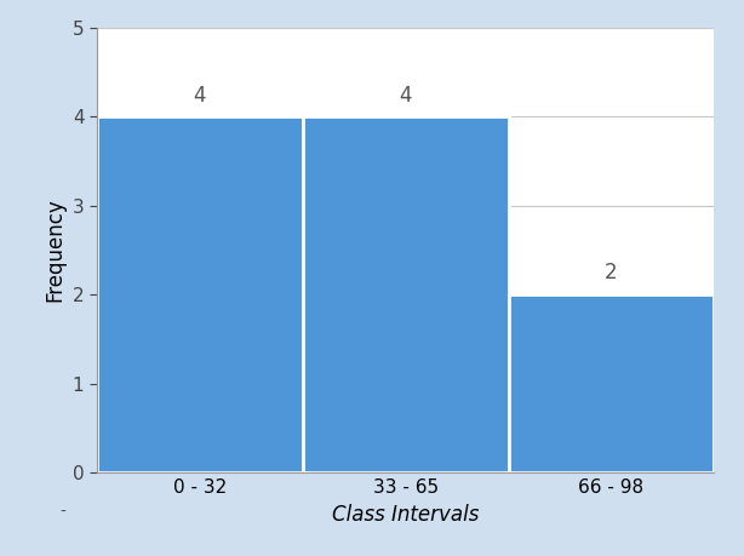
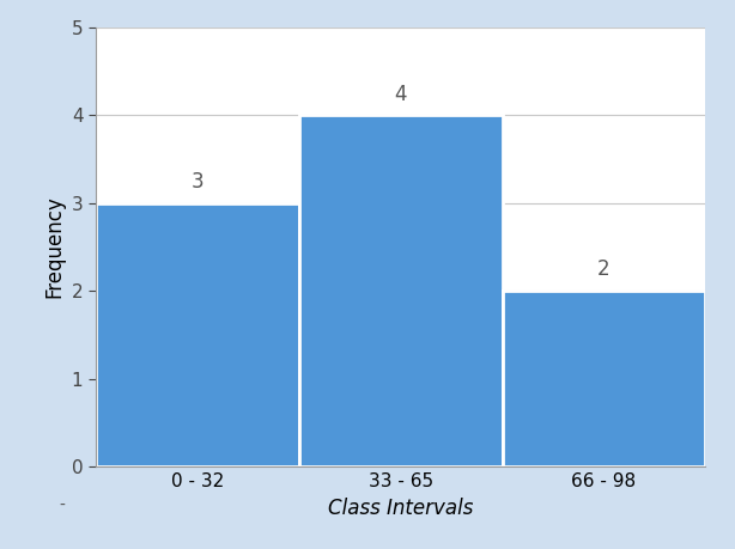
0 - 32: 4 -> 3
